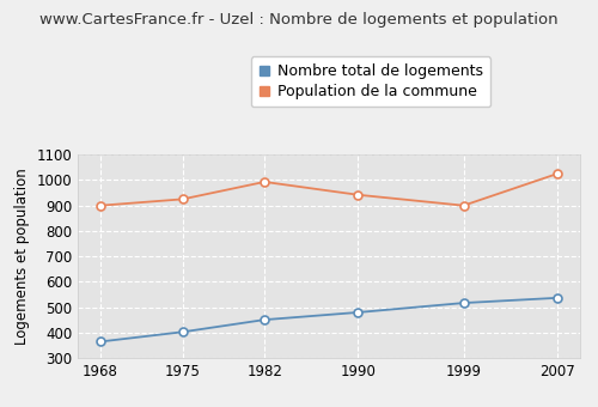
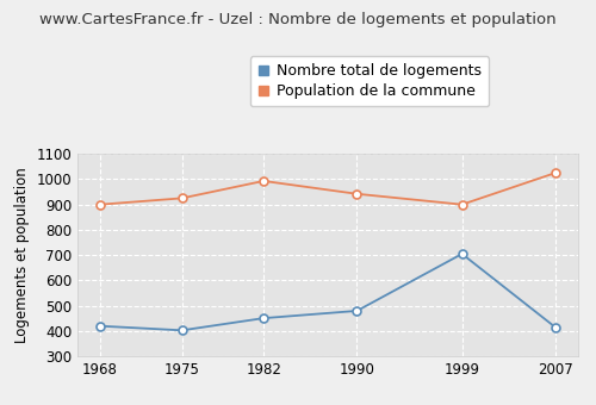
Nombre total de logements/1968: 365 -> 420
Nombre total de logements/1999: 517 -> 705
Nombre total de logements/2007: 537 -> 415
